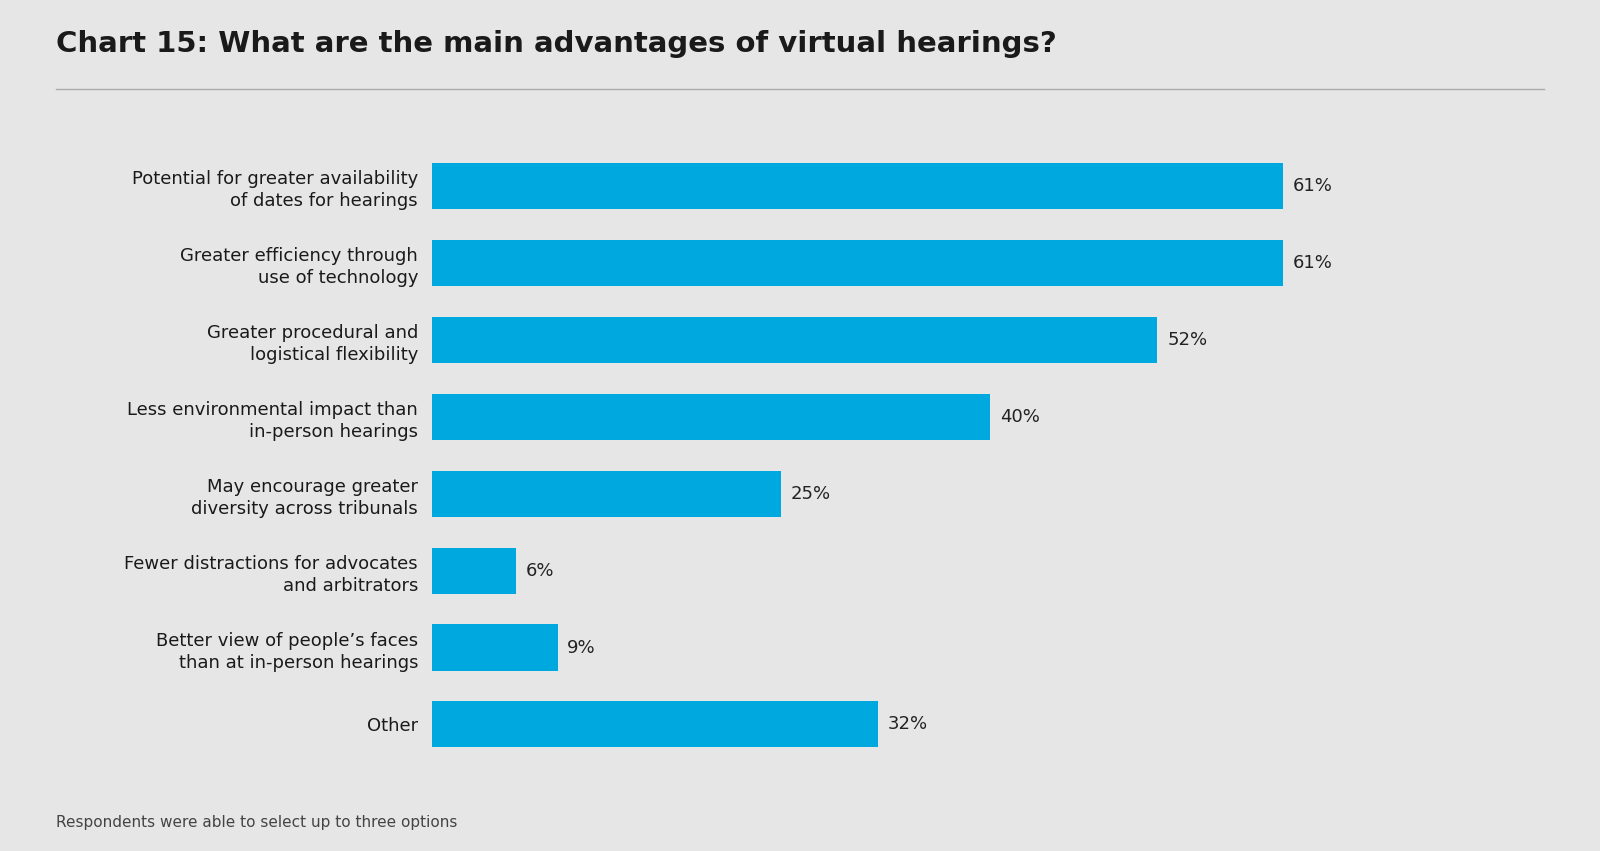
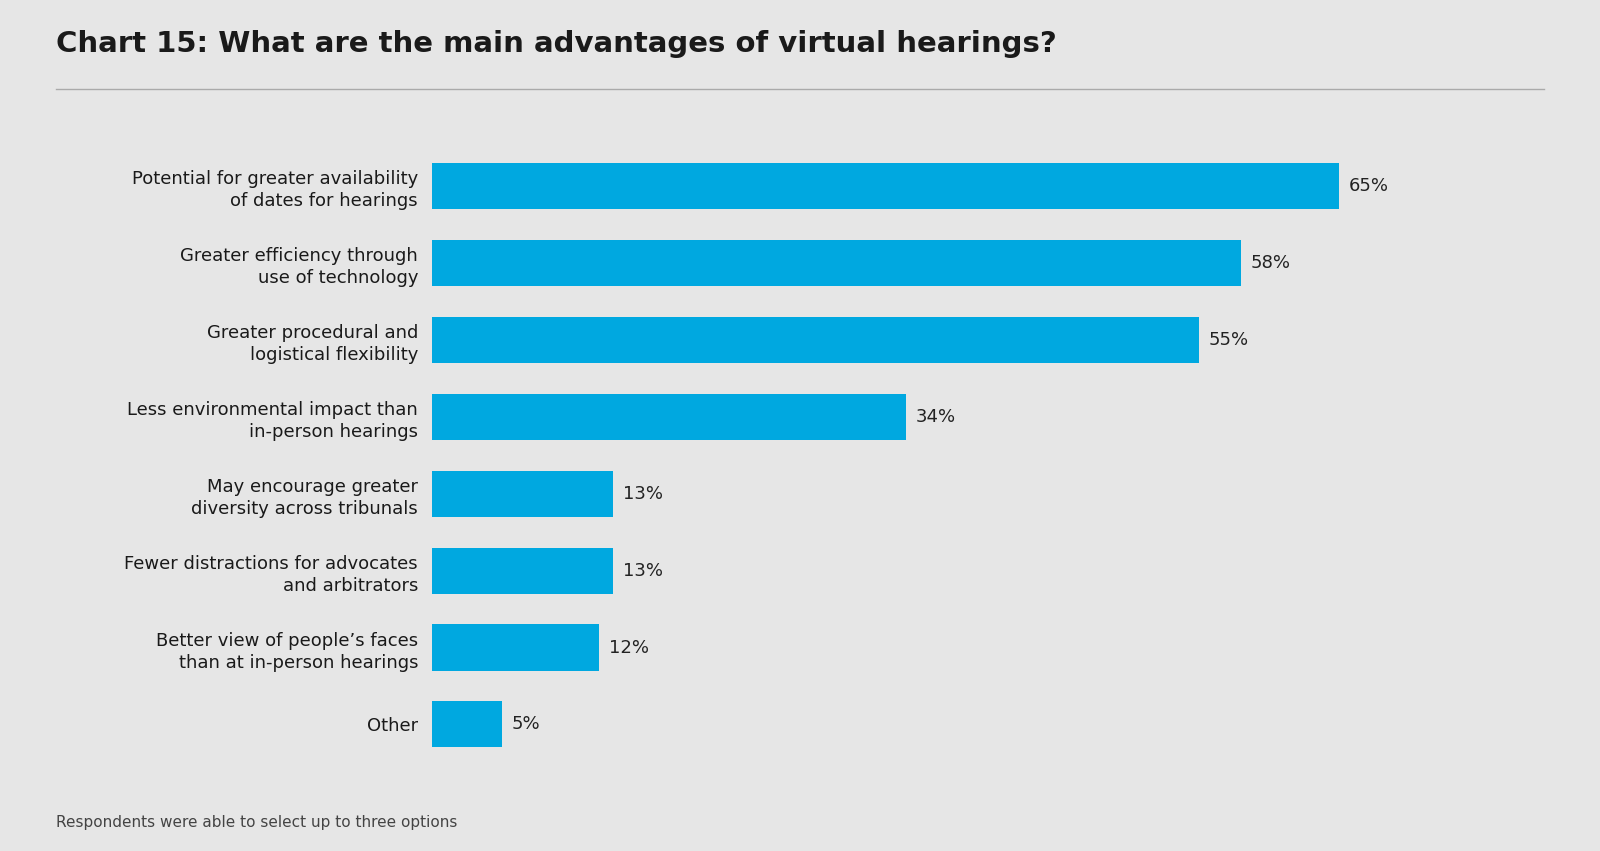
Potential for greater availability of dates for hearings: 61% -> 65%
Greater efficiency through use of technology: 61% -> 58%
Greater procedural and logistical flexibility: 52% -> 55%
Less environmental impact than in-person hearings: 40% -> 34%
May encourage greater diversity across tribunals: 25% -> 13%
Fewer distractions for advocates and arbitrators: 6% -> 13%
Better view of people’s faces than at in-person hearings: 9% -> 12%
Other: 32% -> 5%
